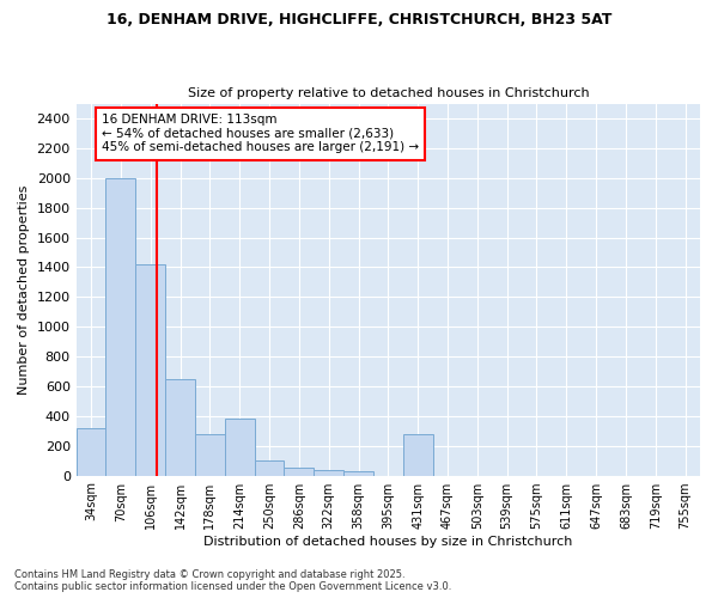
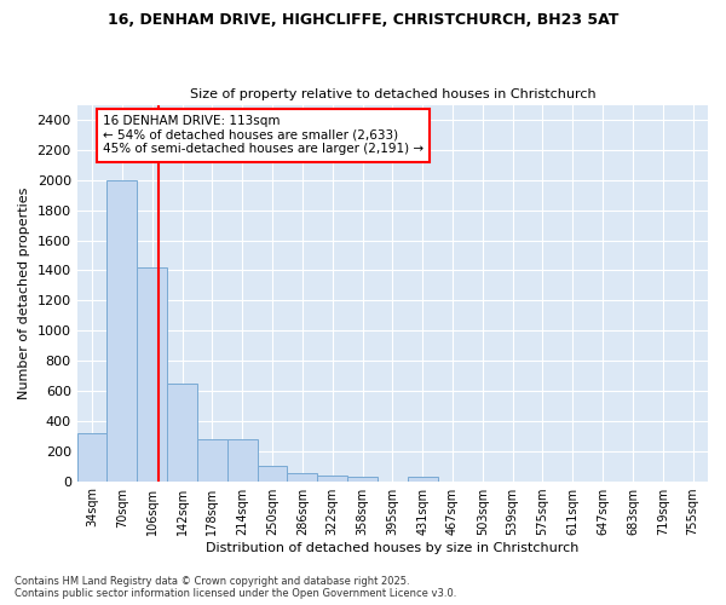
214sqm: 380 -> 280
431sqm: 280 -> 30
